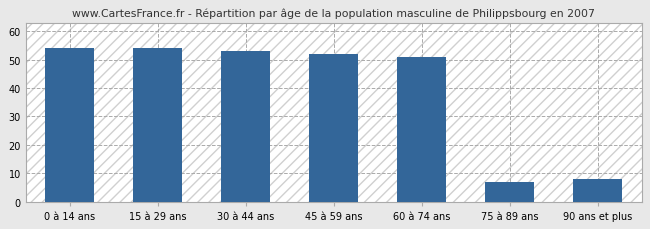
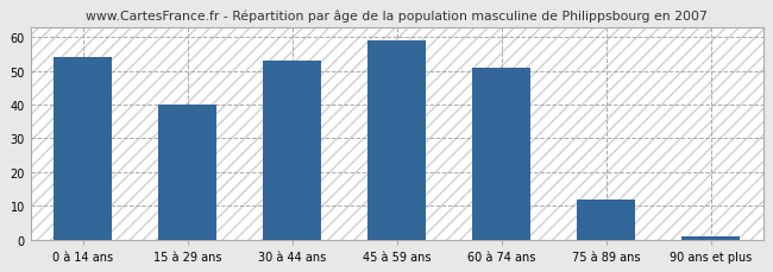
15 à 29 ans: 54 -> 40
45 à 59 ans: 52 -> 59
75 à 89 ans: 7 -> 12
90 ans et plus: 8 -> 1
